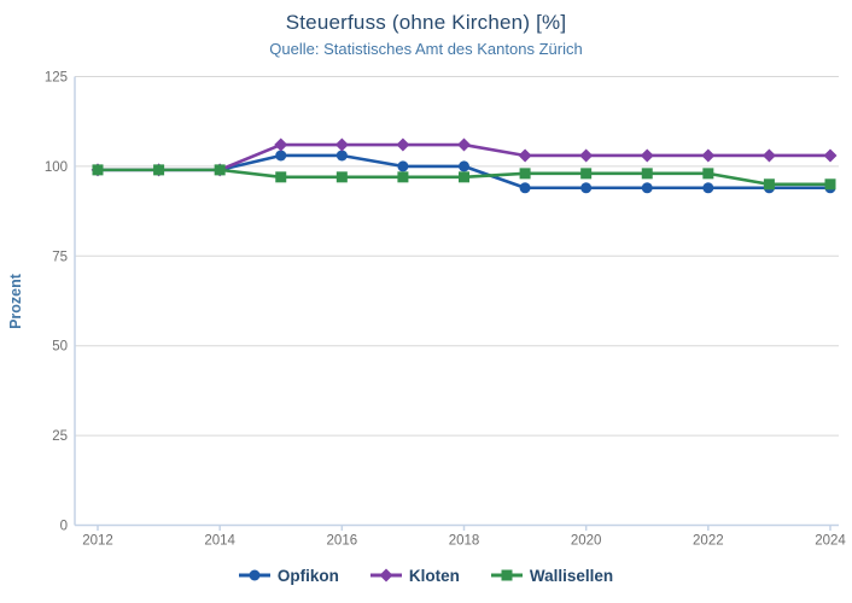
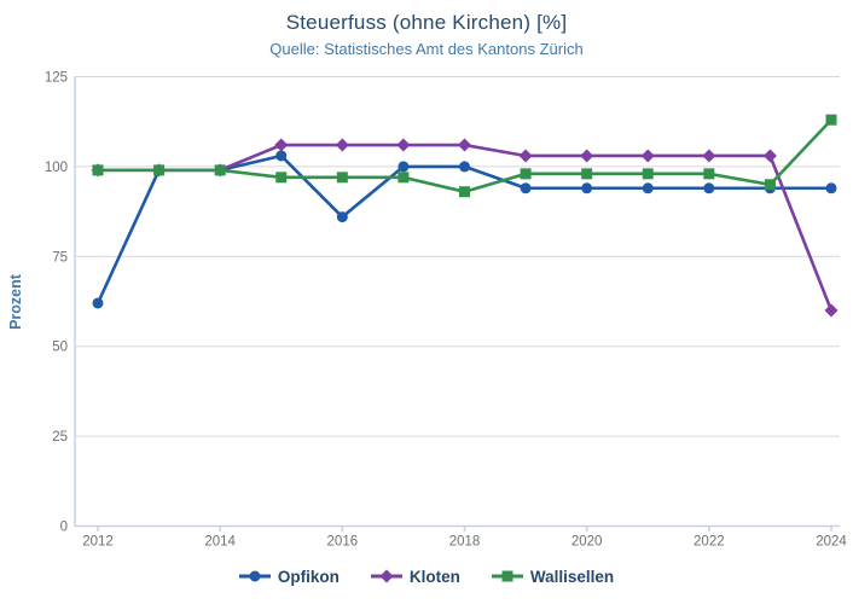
Opfikon/2012: 99 -> 62
Opfikon/2016: 103 -> 86
Wallisellen/2018: 97 -> 93
Kloten/2024: 103 -> 60
Wallisellen/2024: 95 -> 113
